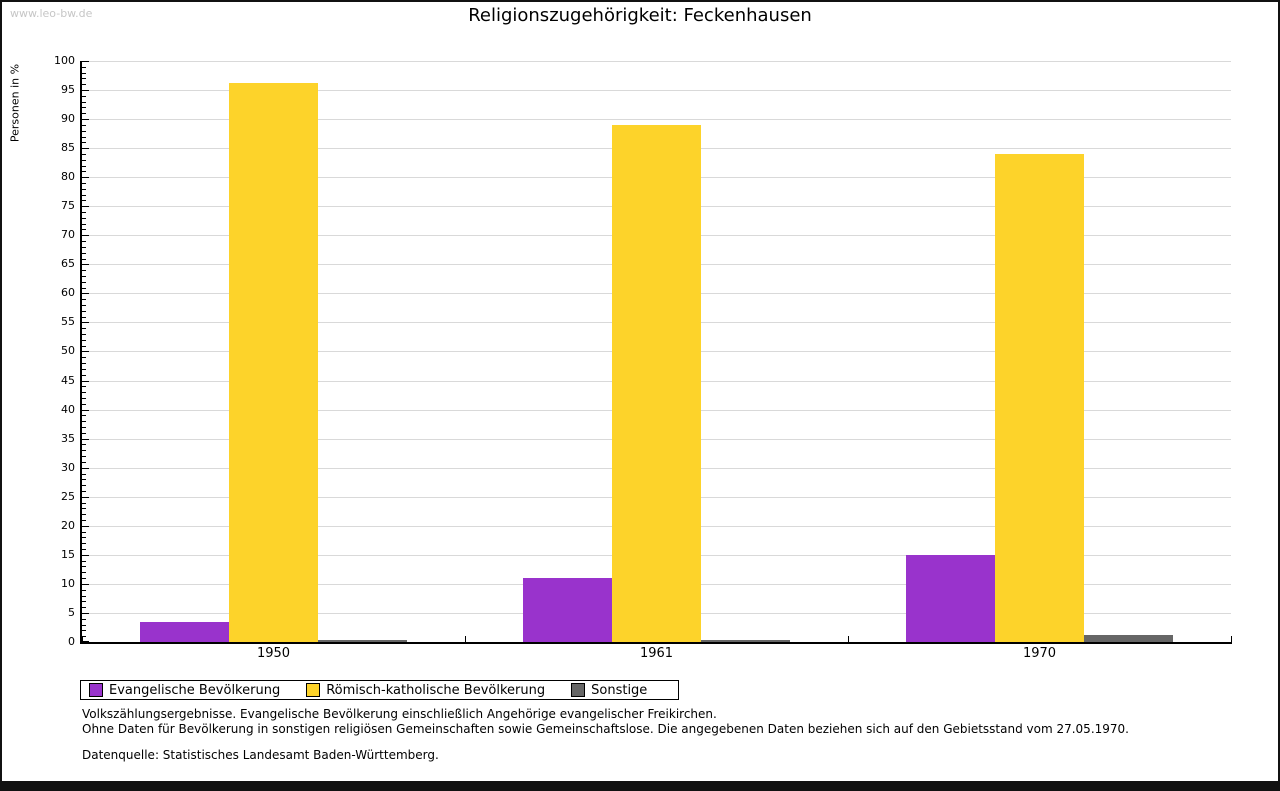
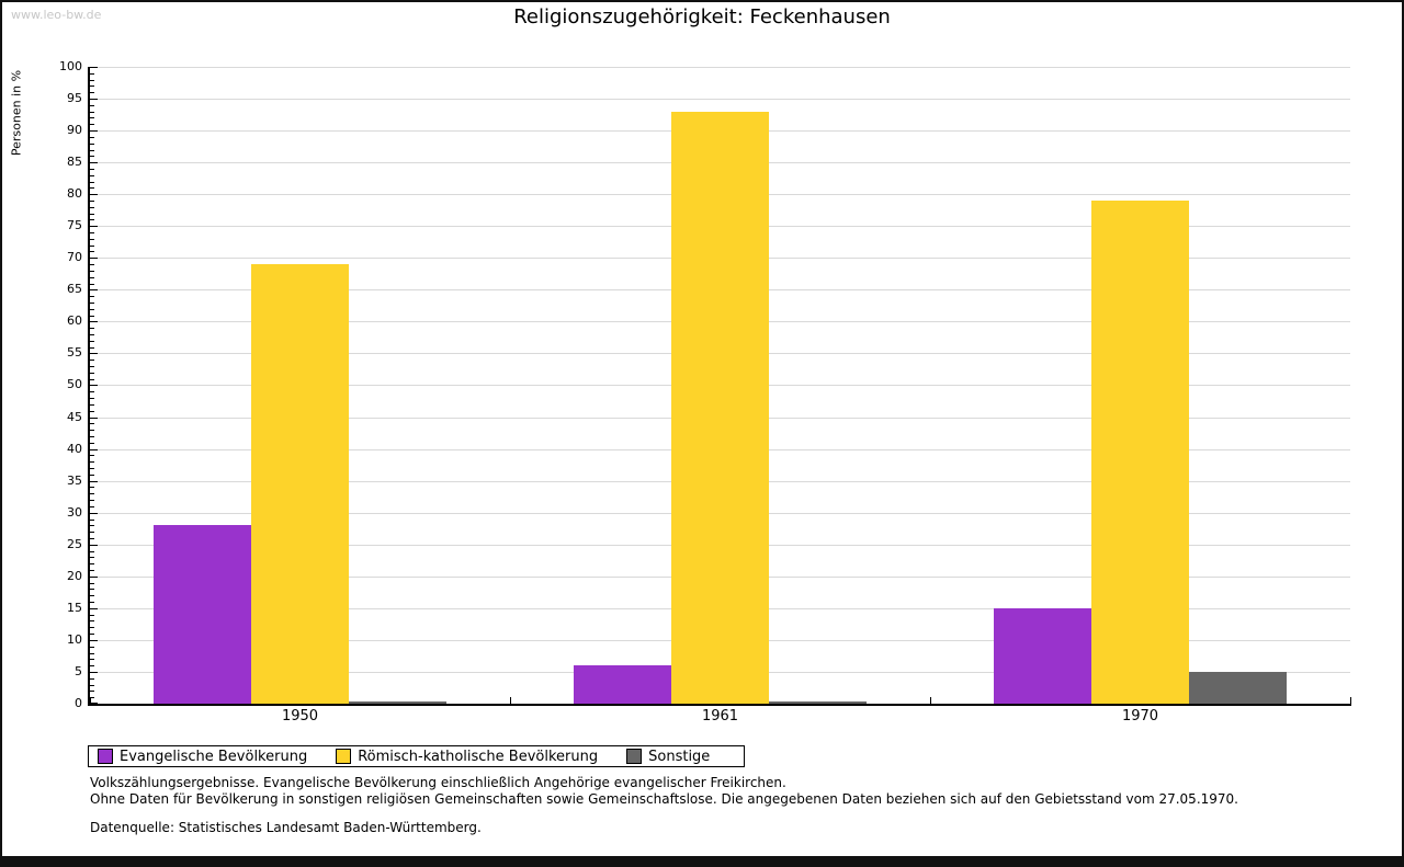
Evangelische Bevölkerung/1950: 4 -> 28
Römisch-katholische Bevölkerung/1950: 96 -> 69
Evangelische Bevölkerung/1961: 11 -> 6
Römisch-katholische Bevölkerung/1961: 89 -> 93
Römisch-katholische Bevölkerung/1970: 84 -> 79
Sonstige/1970: 1 -> 5
